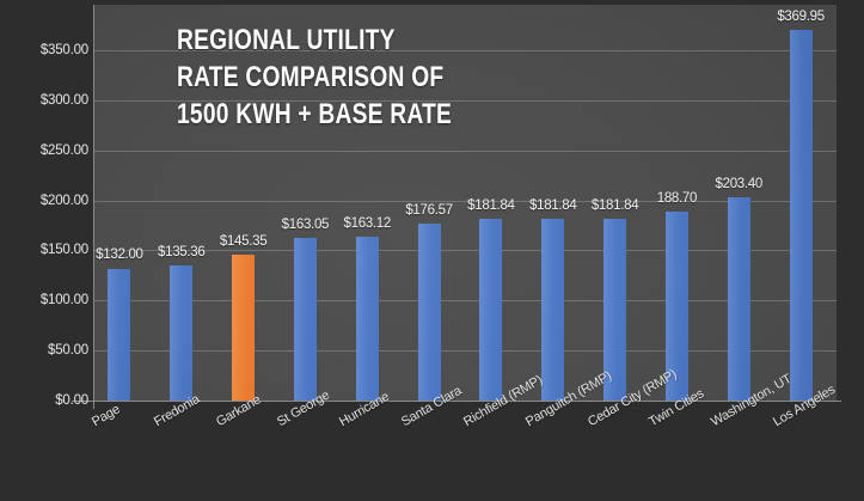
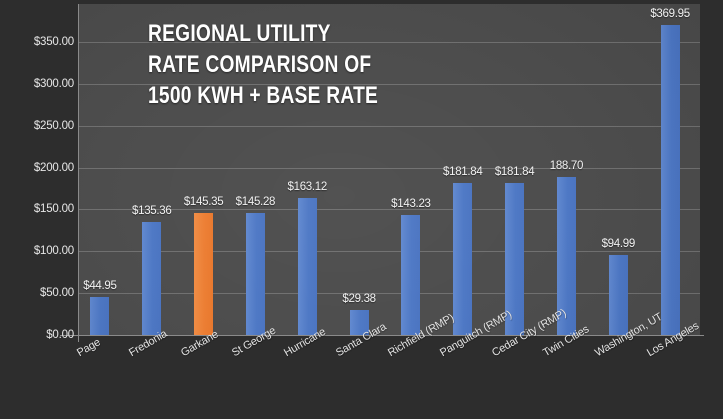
Page: $132.00 -> $44.95
St George: $163.05 -> $145.28
Santa Clara: $176.57 -> $29.38
Richfield (RMP): $181.84 -> $143.23
Washington, UT: $203.40 -> $94.99
